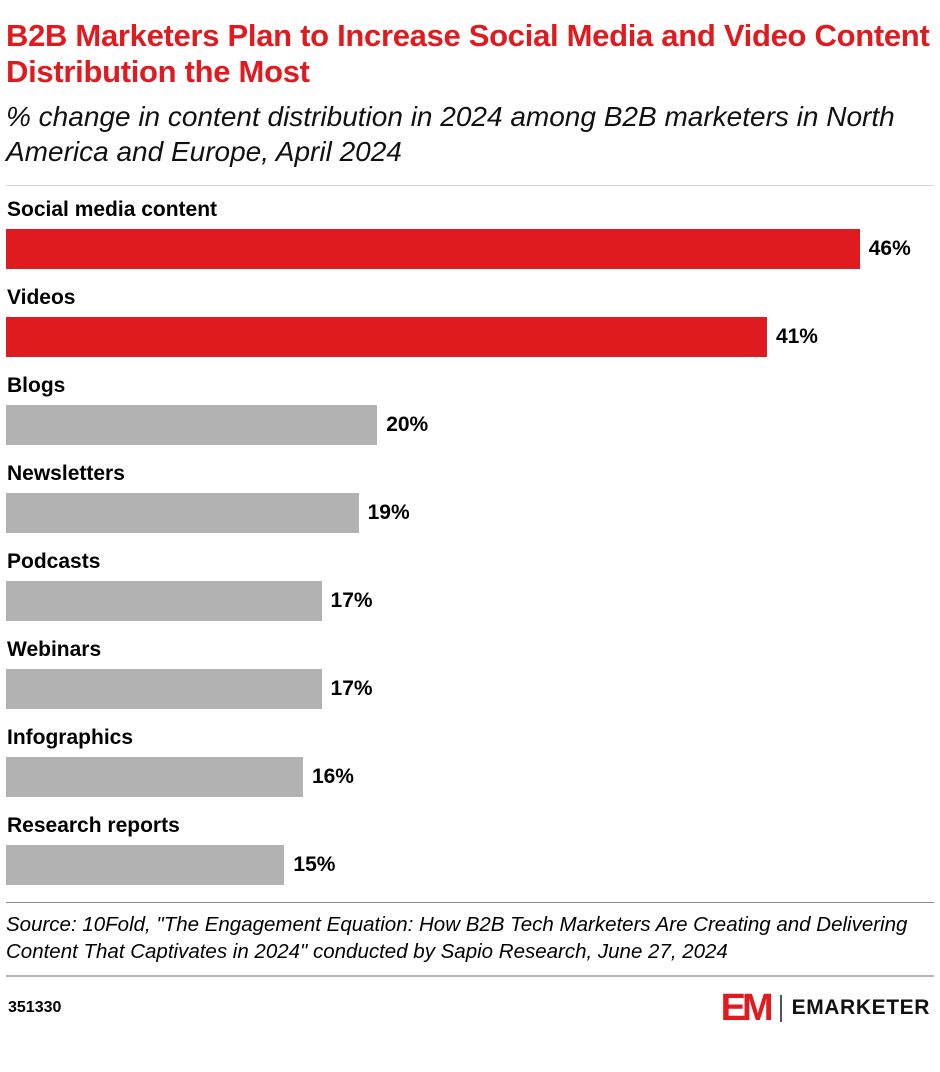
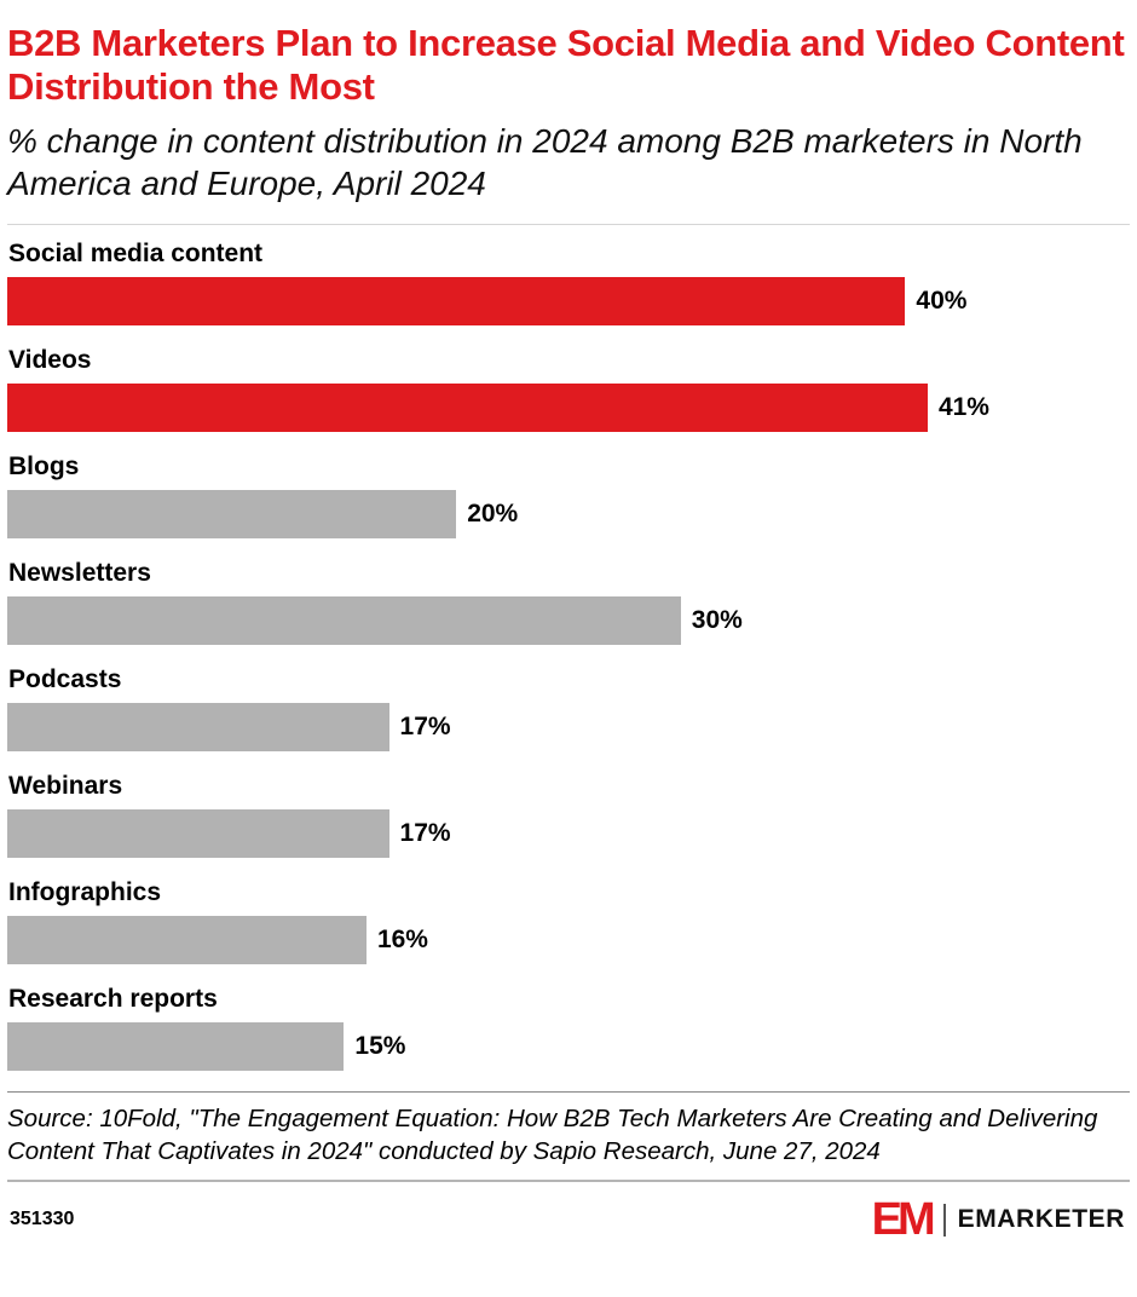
Social media content: 46% -> 40%
Newsletters: 19% -> 30%
